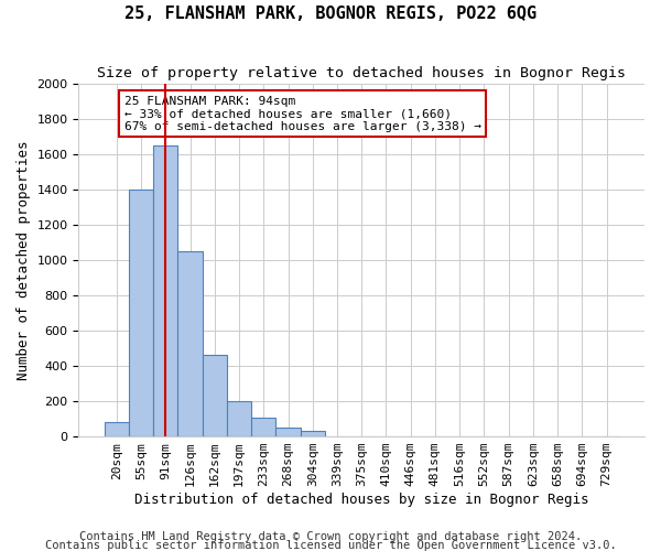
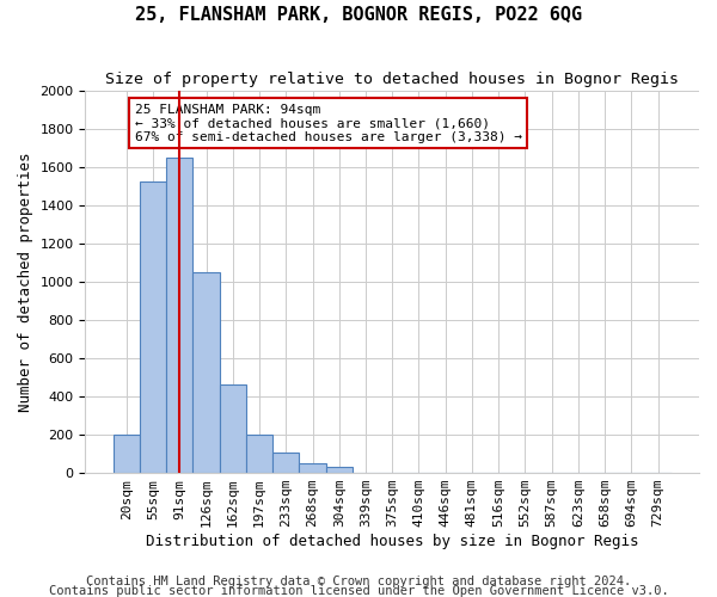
20sqm: 80 -> 200
55sqm: 1400 -> 1520
